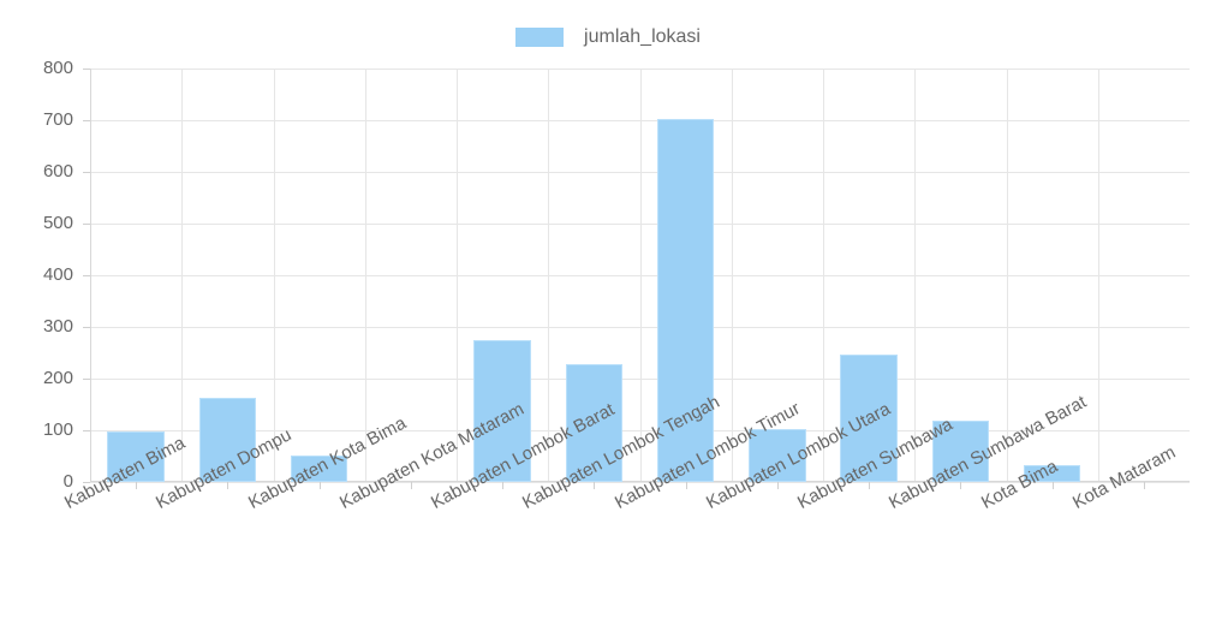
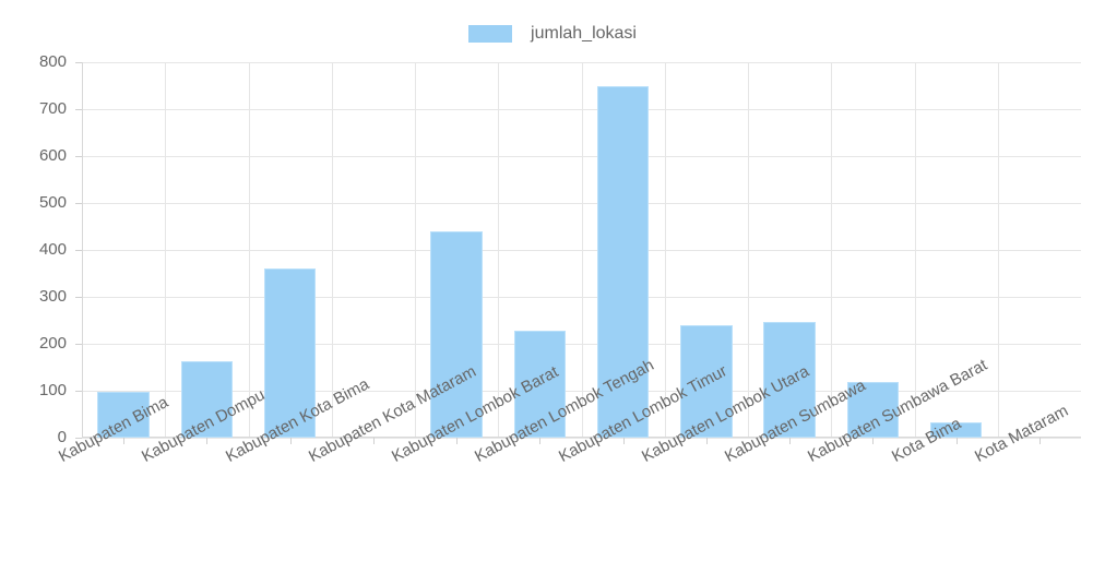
Kabupaten Kota Bima: 50 -> 360
Kabupaten Lombok Barat: 270 -> 440
Kabupaten Lombok Timur: 700 -> 750
Kabupaten Lombok Utara: 100 -> 240
